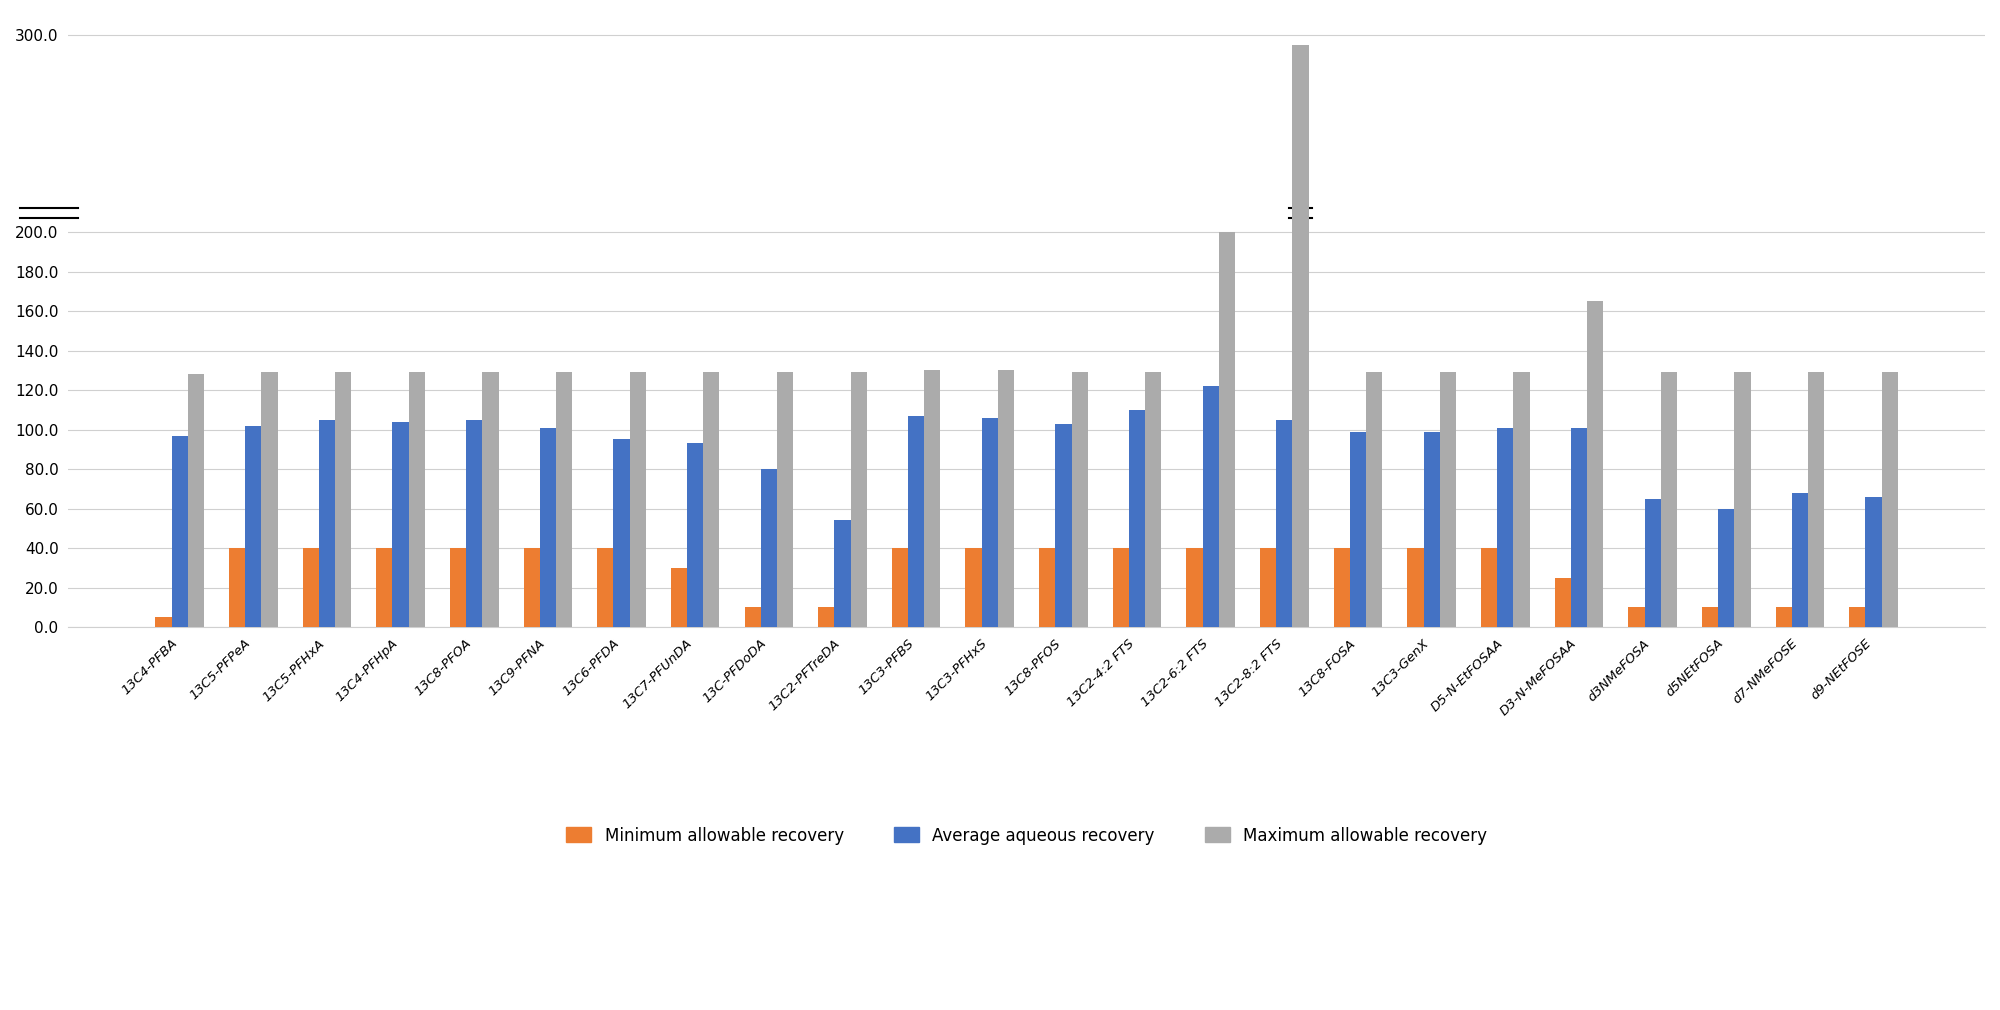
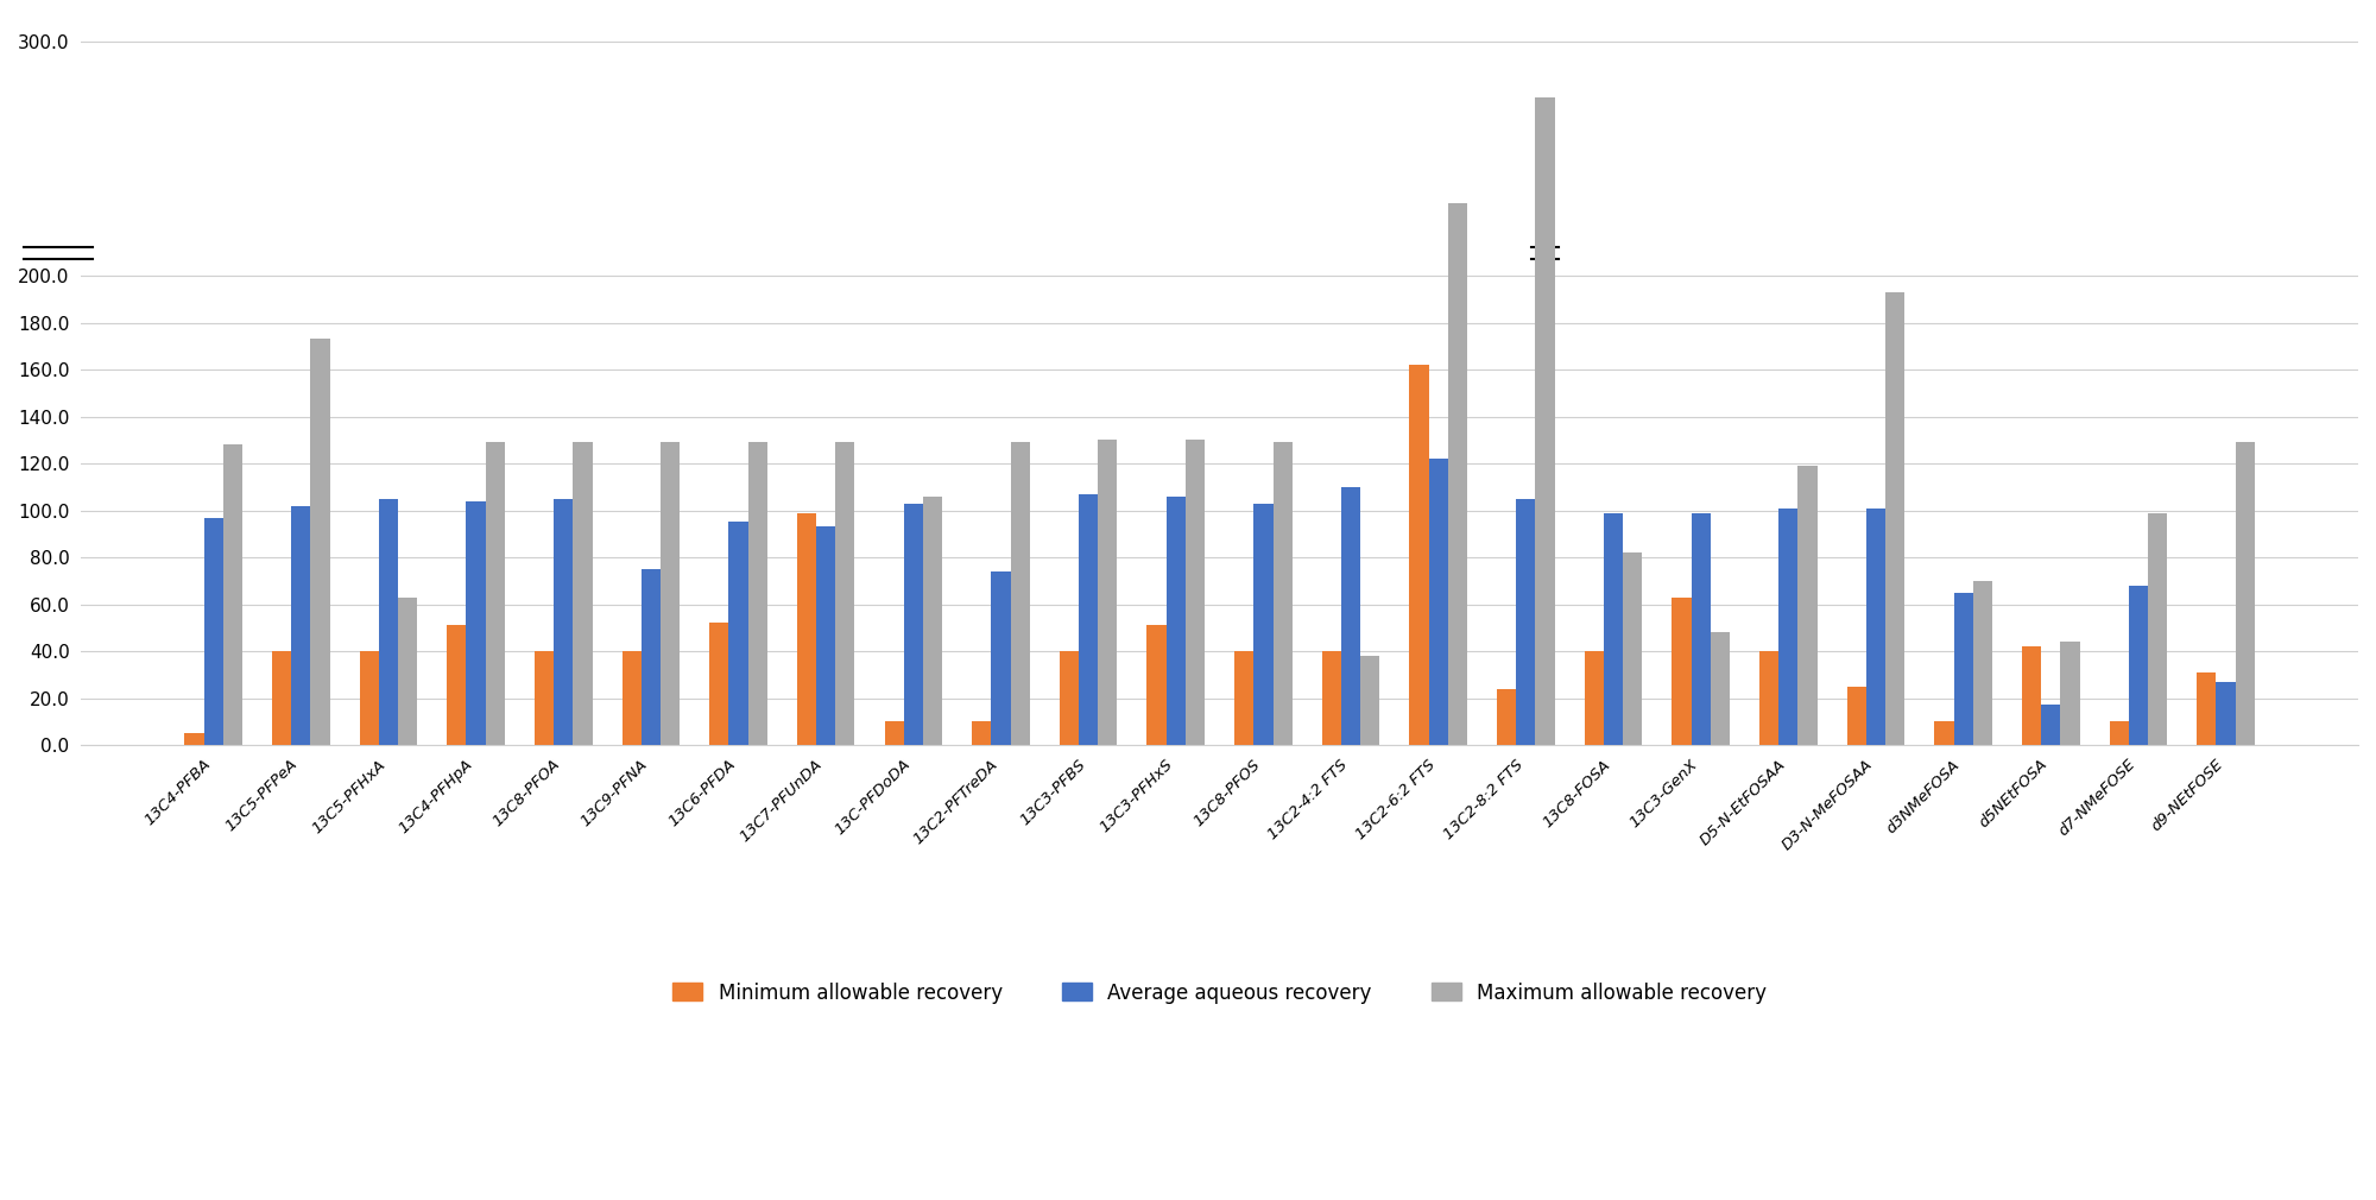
Maximum allowable recovery/13C5-PFPeA: 129 -> 173
Maximum allowable recovery/13C5-PFHxA: 129 -> 63
Minimum allowable recovery/13C4-PFHpA: 40 -> 51
Average aqueous recovery/13C9-PFNA: 101 -> 75
Minimum allowable recovery/13C6-PFDA: 40 -> 52
Minimum allowable recovery/13C7-PFUnDA: 30 -> 99
Average aqueous recovery/13C-PFDoDA: 80 -> 103
Maximum allowable recovery/13C-PFDoDA: 129 -> 106
Average aqueous recovery/13C2-PFTreDA: 54 -> 74
Minimum allowable recovery/13C3-PFHxS: 40 -> 51
Maximum allowable recovery/13C2-4:2 FTS: 129 -> 38
Minimum allowable recovery/13C2-6:2 FTS: 40 -> 162
Maximum allowable recovery/13C2-6:2 FTS: 200 -> 231
Minimum allowable recovery/13C2-8:2 FTS: 40 -> 24
Maximum allowable recovery/13C2-8:2 FTS: 295 -> 276
Maximum allowable recovery/13C8-FOSA: 129 -> 82
Minimum allowable recovery/13C3-GenX: 40 -> 63
Maximum allowable recovery/13C3-GenX: 129 -> 48
Maximum allowable recovery/D5-N-EtFOSAA: 129 -> 119
Maximum allowable recovery/D3-N-MeFOSAA: 165 -> 193
Maximum allowable recovery/d3NMeFOSA: 129 -> 70
Minimum allowable recovery/d5NEtFOSA: 10 -> 42
Average aqueous recovery/d5NEtFOSA: 60 -> 17
Maximum allowable recovery/d5NEtFOSA: 129 -> 44
Maximum allowable recovery/d7-NMeFOSE: 129 -> 99
Minimum allowable recovery/d9-NEtFOSE: 10 -> 31
Average aqueous recovery/d9-NEtFOSE: 66 -> 27
